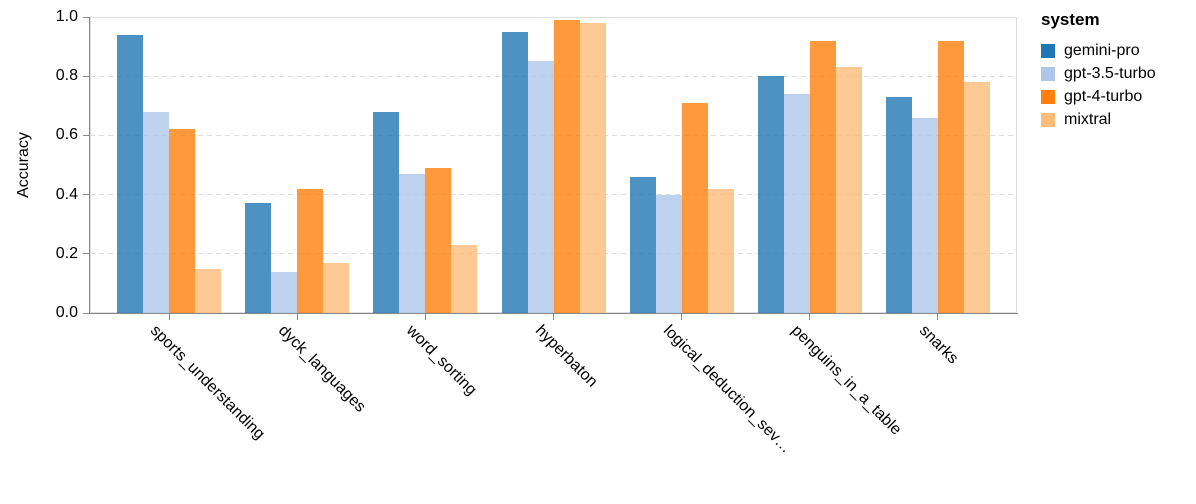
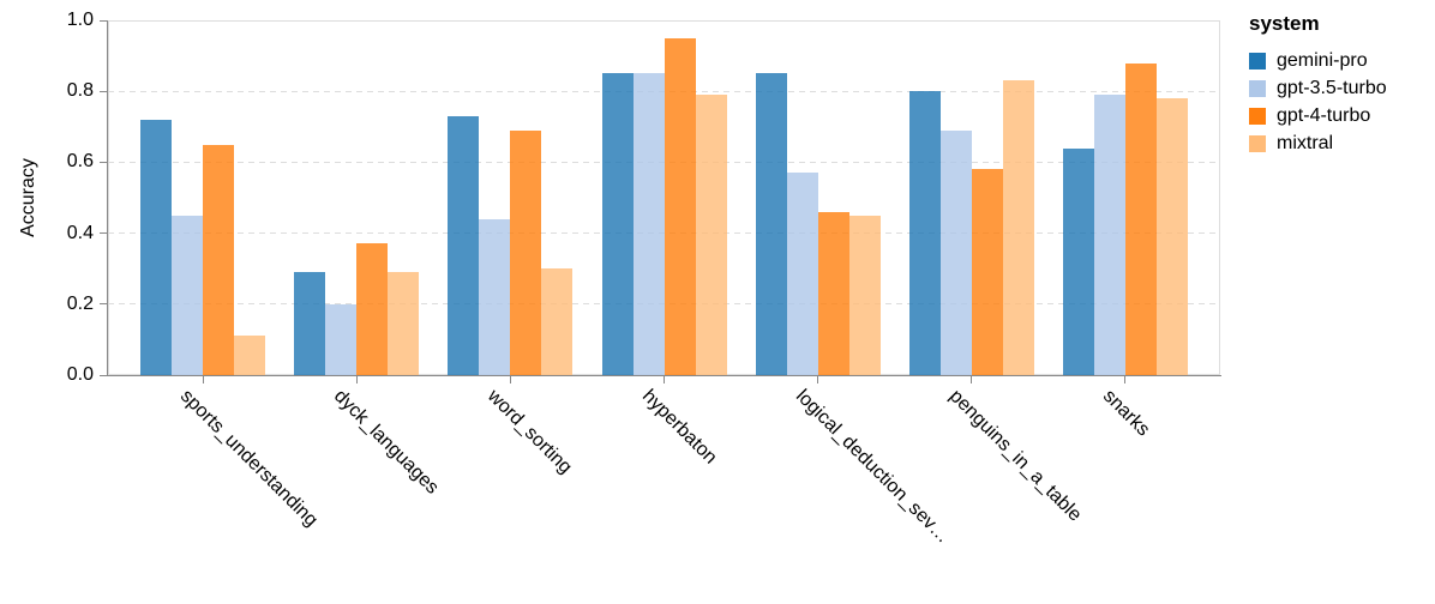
gemini-pro/sports_understanding: 0.94 -> 0.72
gpt-3.5-turbo/sports_understanding: 0.68 -> 0.45
gpt-4-turbo/sports_understanding: 0.62 -> 0.65
mixtral/sports_understanding: 0.15 -> 0.11
gemini-pro/dyck_languages: 0.37 -> 0.29
gpt-3.5-turbo/dyck_languages: 0.14 -> 0.20
gpt-4-turbo/dyck_languages: 0.42 -> 0.37
mixtral/dyck_languages: 0.17 -> 0.29
gemini-pro/word_sorting: 0.68 -> 0.73
gpt-3.5-turbo/word_sorting: 0.47 -> 0.44
gpt-4-turbo/word_sorting: 0.49 -> 0.69
mixtral/word_sorting: 0.23 -> 0.30
gemini-pro/hyperbaton: 0.95 -> 0.85
gpt-4-turbo/hyperbaton: 0.99 -> 0.95
mixtral/hyperbaton: 0.98 -> 0.79
gemini-pro/logical_deduction_sev…: 0.46 -> 0.85
gpt-3.5-turbo/logical_deduction_sev…: 0.40 -> 0.57
gpt-4-turbo/logical_deduction_sev…: 0.71 -> 0.46
mixtral/logical_deduction_sev…: 0.42 -> 0.45
gpt-3.5-turbo/penguins_in_a_table: 0.74 -> 0.69
gpt-4-turbo/penguins_in_a_table: 0.92 -> 0.58
gemini-pro/snarks: 0.73 -> 0.64
gpt-3.5-turbo/snarks: 0.66 -> 0.79
gpt-4-turbo/snarks: 0.92 -> 0.88
